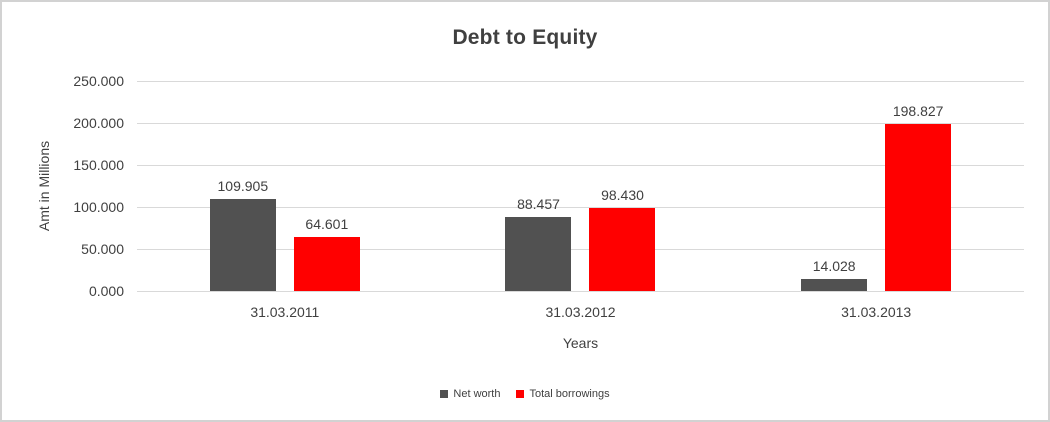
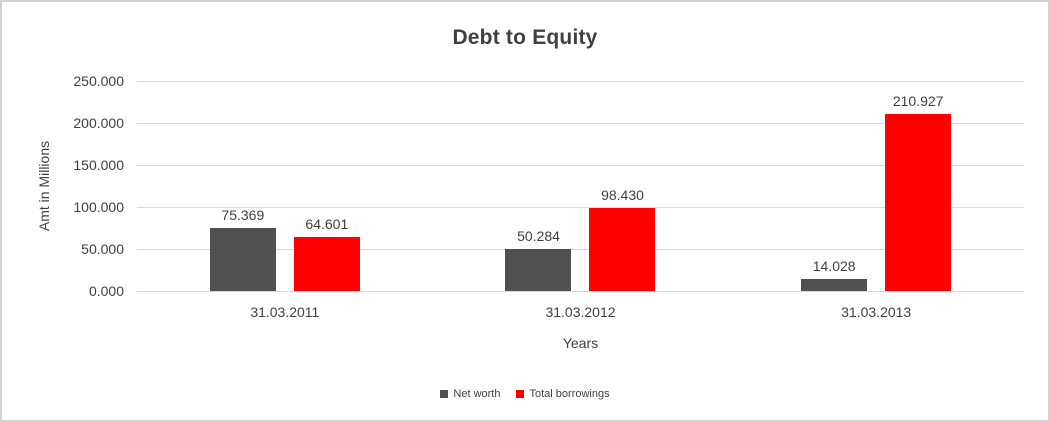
Net worth/31.03.2011: 109.905 -> 75.369
Net worth/31.03.2012: 88.457 -> 50.284
Total borrowings/31.03.2013: 198.827 -> 210.927
